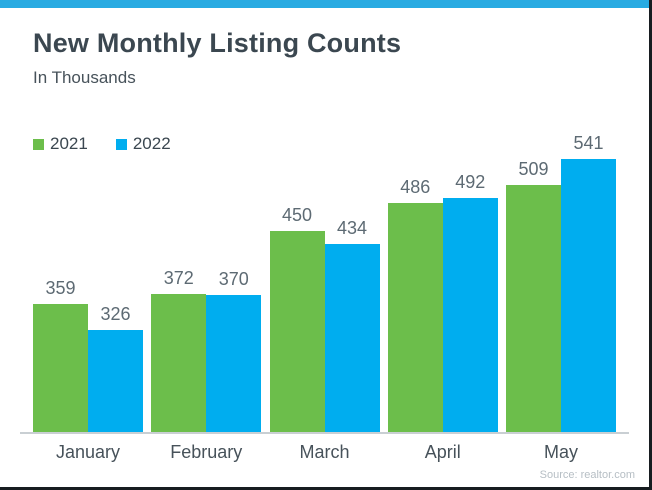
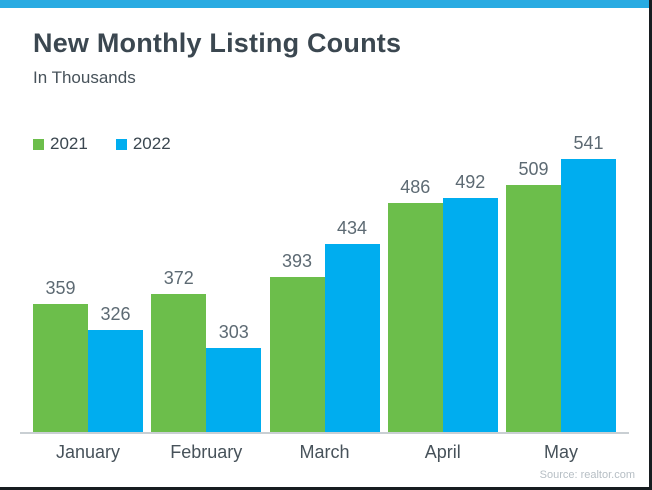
2022/February: 370 -> 303
2021/March: 450 -> 393
